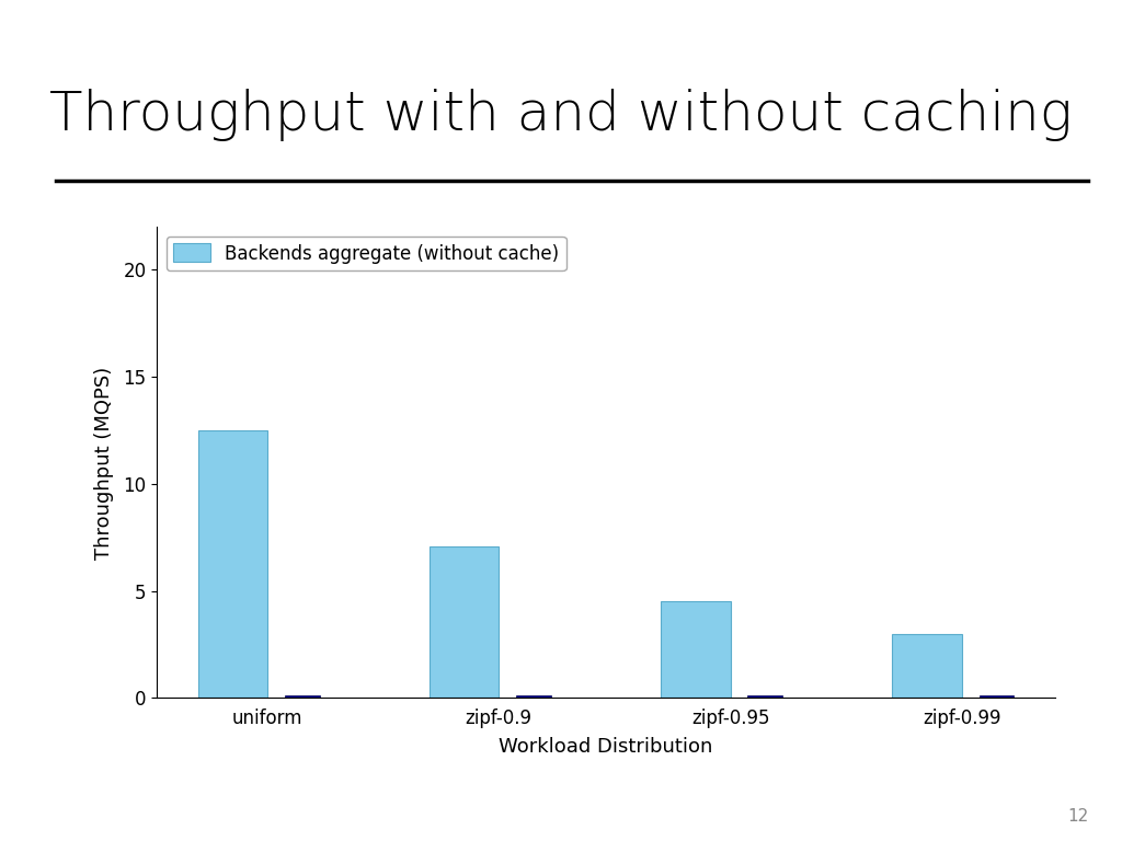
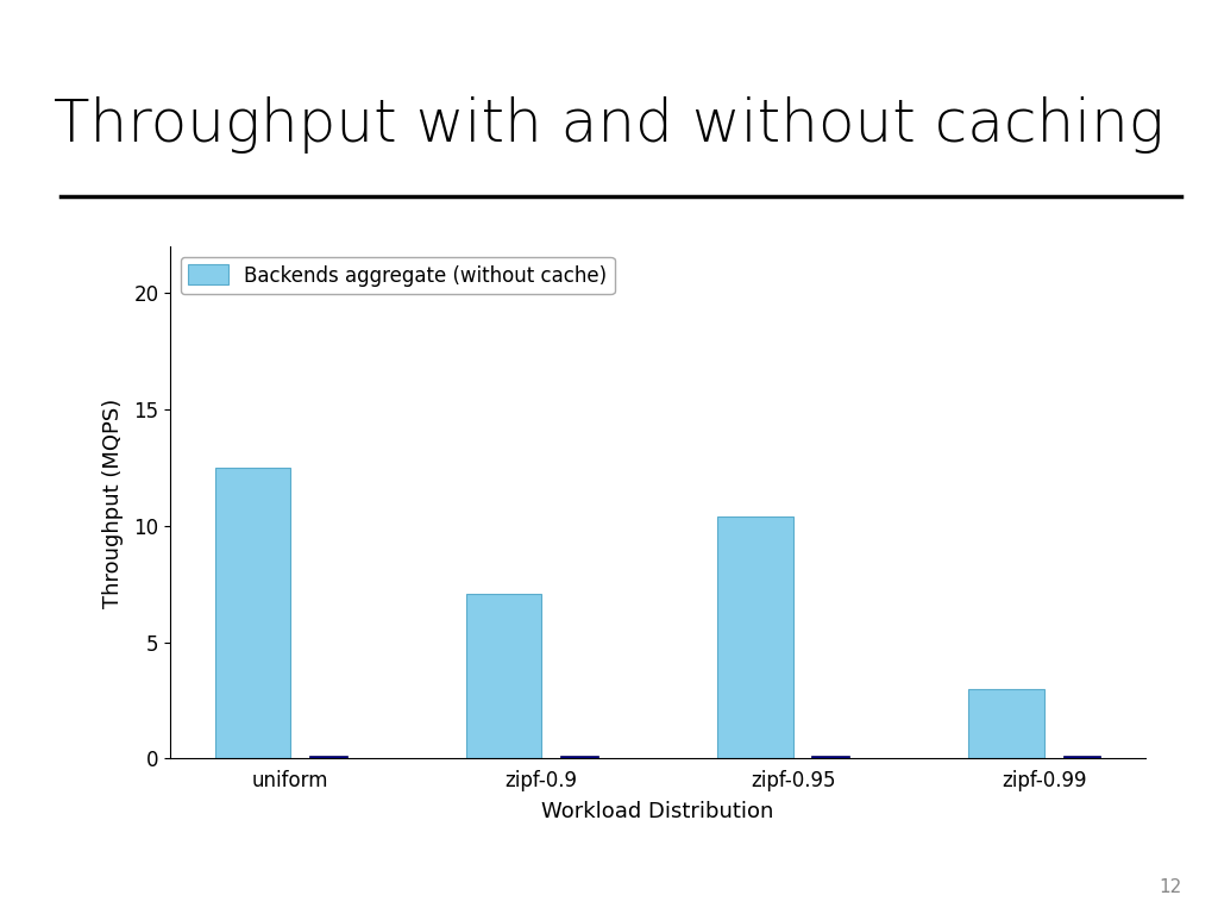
Backends aggregate (without cache)/zipf-0.95: 4.5 -> 10.4
